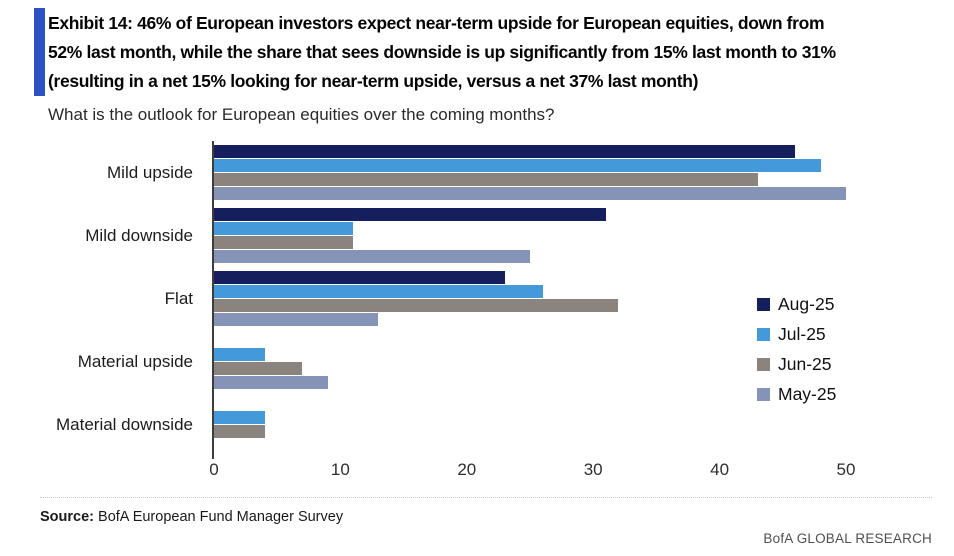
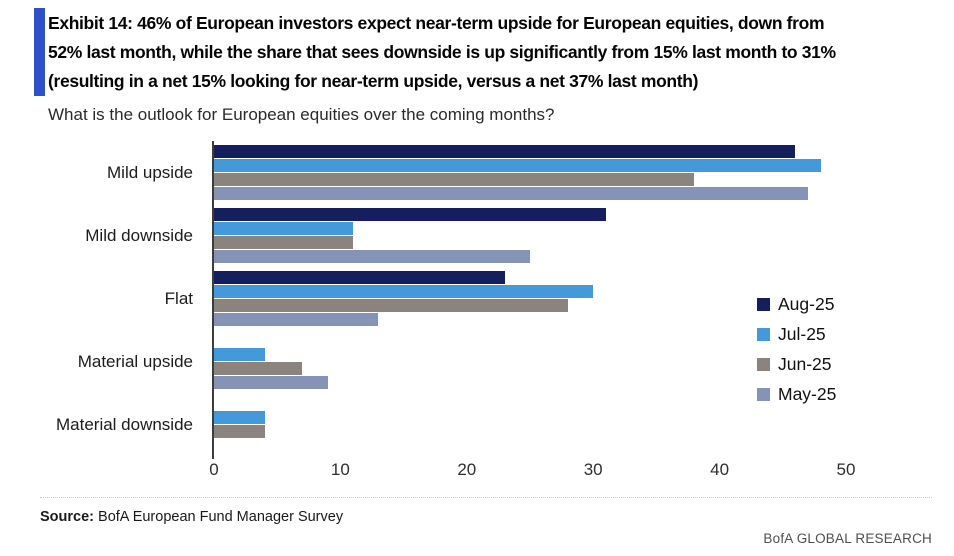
Jun-25/Mild upside: 43 -> 38
May-25/Mild upside: 50 -> 47
Jul-25/Flat: 26 -> 30
Jun-25/Flat: 32 -> 28
